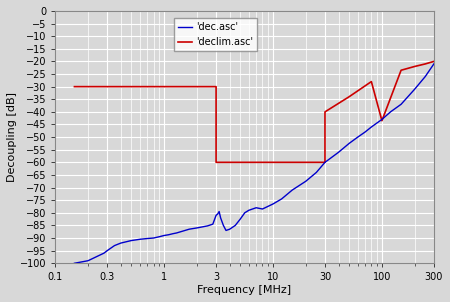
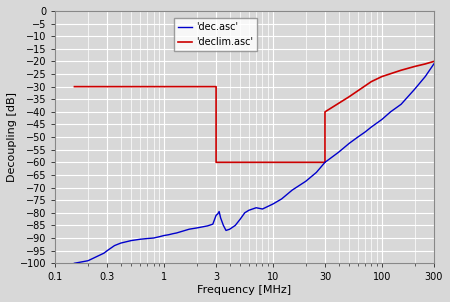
'declim.asc'/100: -43.5 -> -26.0
